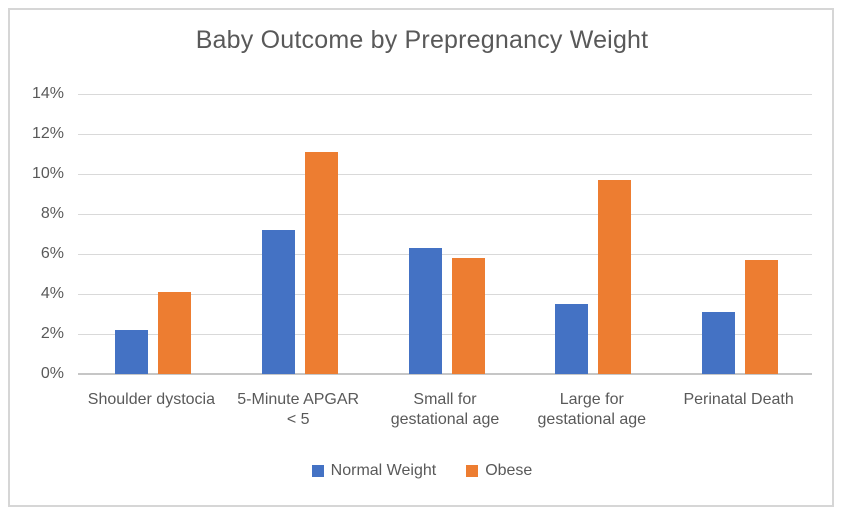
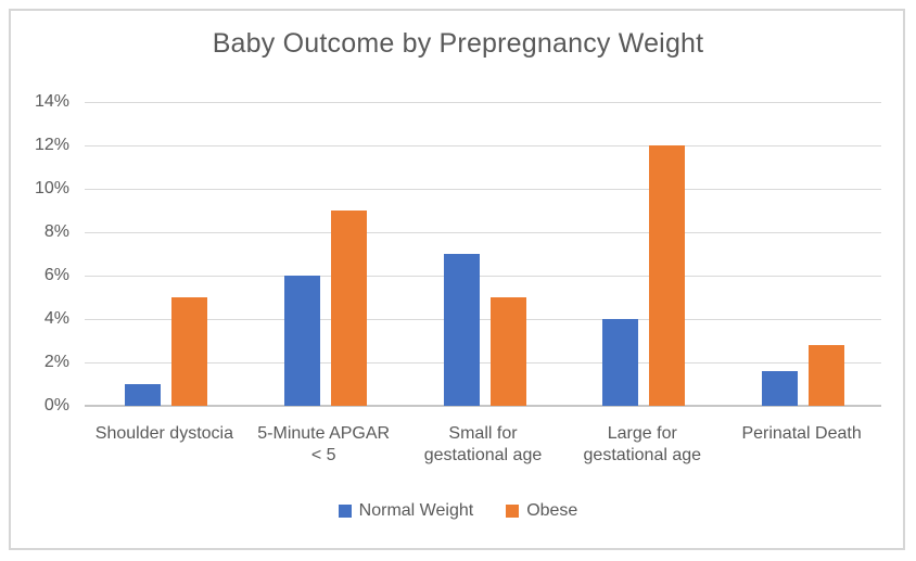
Normal Weight/Shoulder dystocia: 2.2% -> 1.0%
Obese/Shoulder dystocia: 4.1% -> 5.0%
Normal Weight/5-Minute APGAR < 5: 7.2% -> 6.0%
Obese/5-Minute APGAR < 5: 11.1% -> 9.0%
Normal Weight/Small for gestational age: 6.3% -> 7.0%
Obese/Small for gestational age: 5.8% -> 5.0%
Normal Weight/Large for gestational age: 3.5% -> 4.0%
Obese/Large for gestational age: 9.7% -> 12.0%
Normal Weight/Perinatal Death: 3.1% -> 1.6%
Obese/Perinatal Death: 5.7% -> 2.8%
